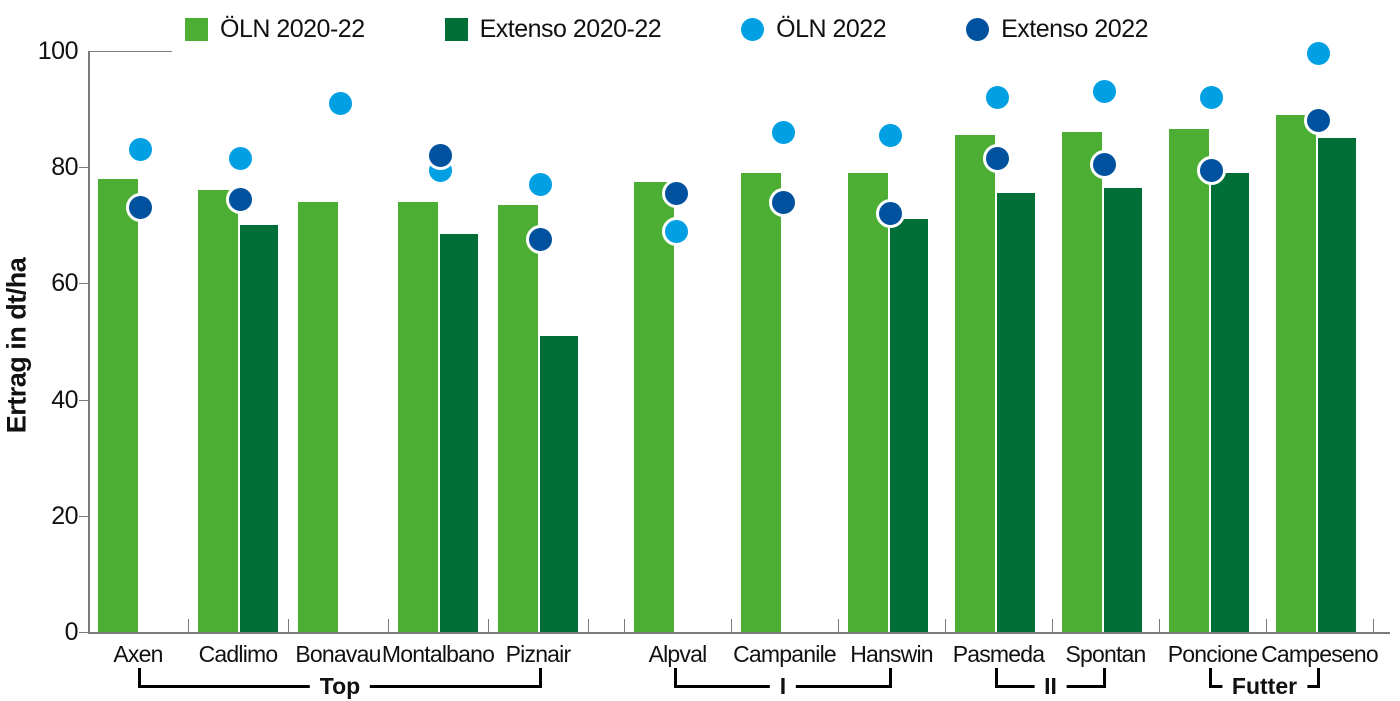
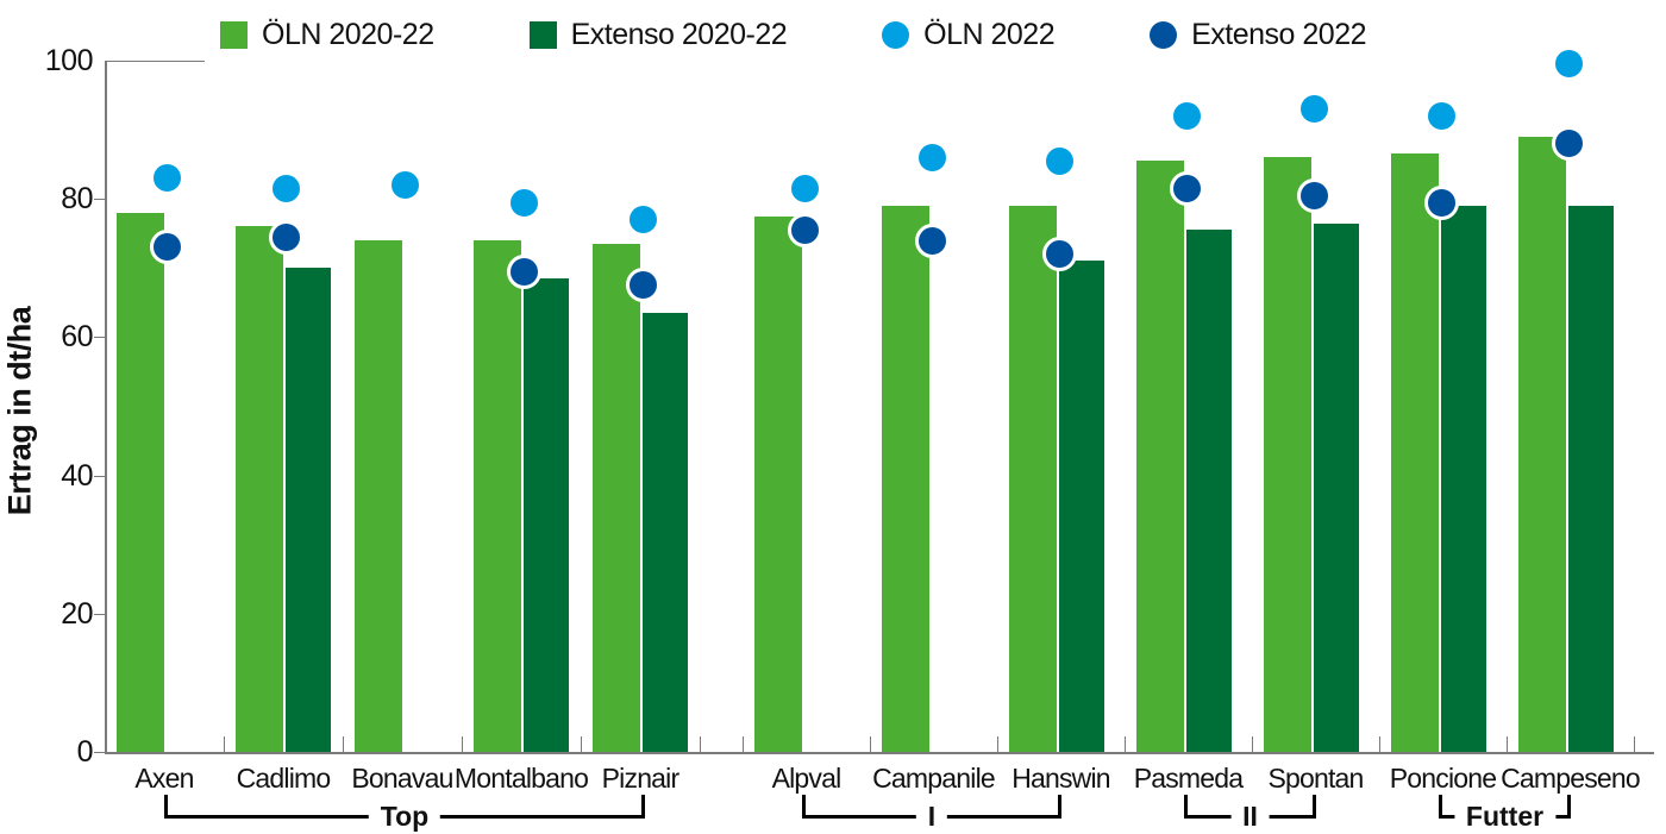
ÖLN 2022/Bonavau: 91 -> 82
Extenso 2022/Montalbano: 82 -> 70
Extenso 2020-22/Piznair: 51 -> 64
ÖLN 2022/Alpval: 69 -> 82
Extenso 2020-22/Campeseno: 85 -> 79
